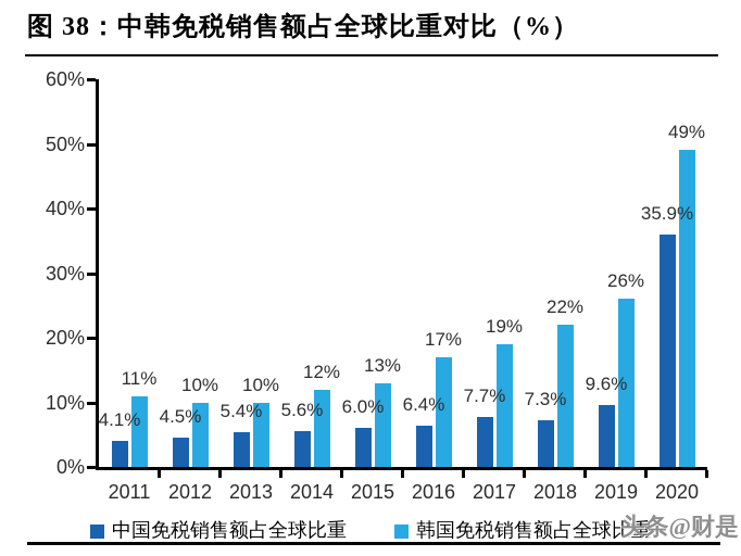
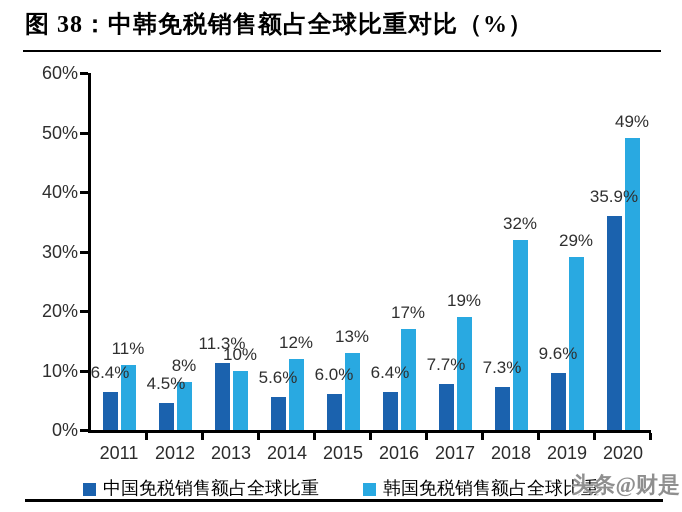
中国免税销售额占全球比重/2011: 4.1% -> 6.4%
韩国免税销售额占全球比重/2012: 10% -> 8%
中国免税销售额占全球比重/2013: 5.4% -> 11.3%
韩国免税销售额占全球比重/2018: 22% -> 32%
韩国免税销售额占全球比重/2019: 26% -> 29%
